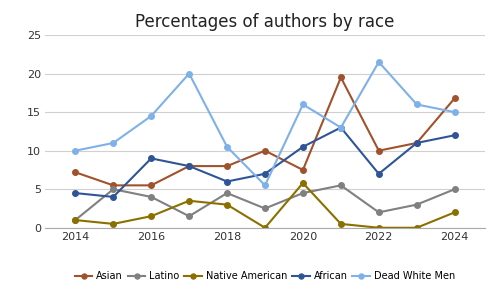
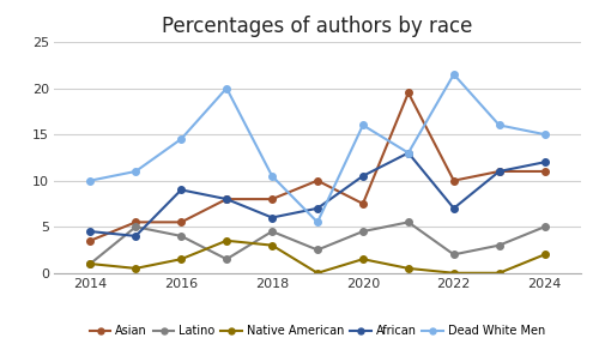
Asian/2014: 7.2 -> 3.5
Native American/2020: 5.8 -> 1.5
Asian/2024: 16.8 -> 11.0
